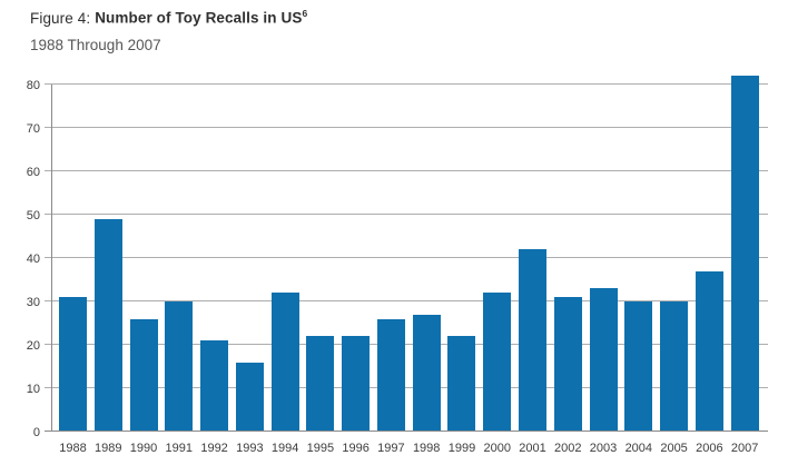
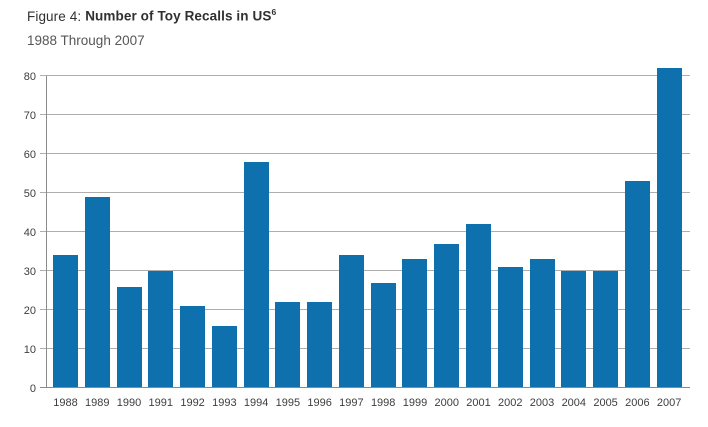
1988: 31 -> 34
1994: 32 -> 58
1997: 26 -> 34
1999: 22 -> 33
2000: 32 -> 37
2006: 37 -> 53
